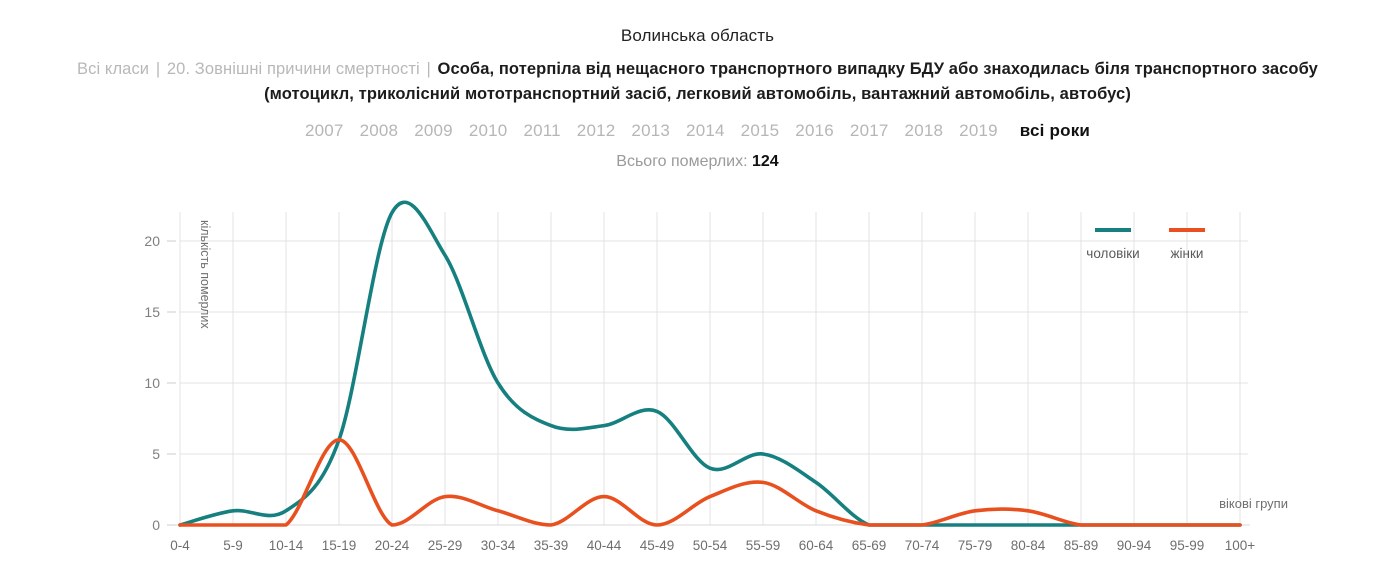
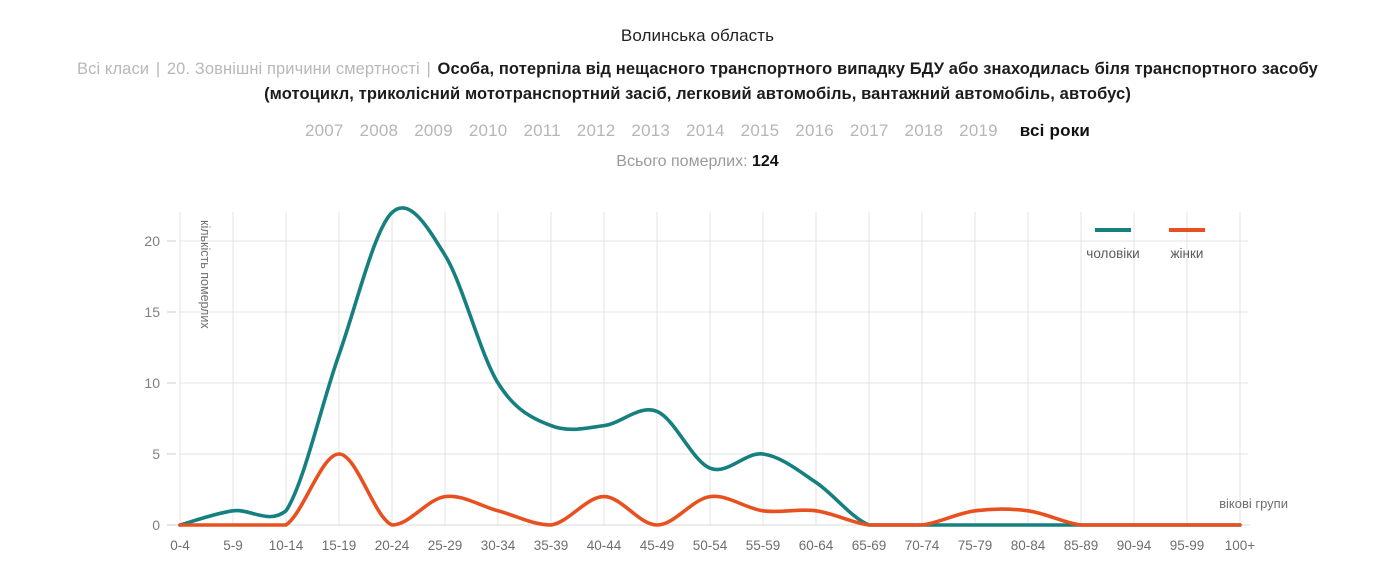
чоловіки/15-19: 6 -> 12
жінки/15-19: 6 -> 5
жінки/55-59: 3 -> 1
